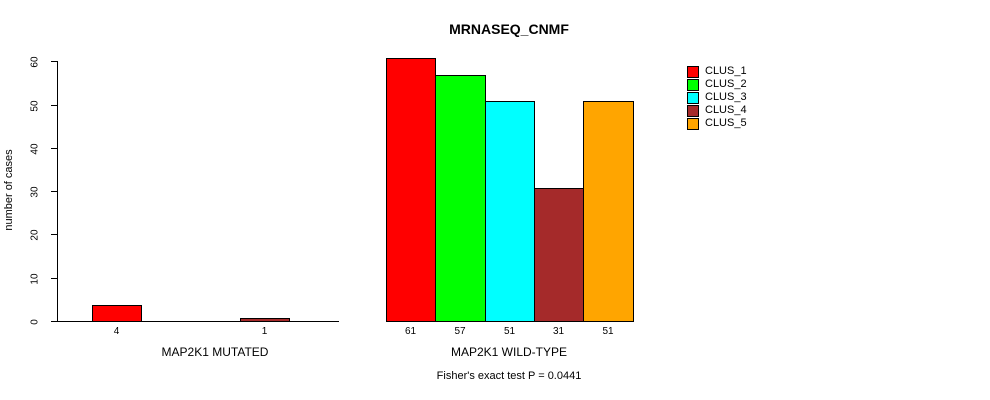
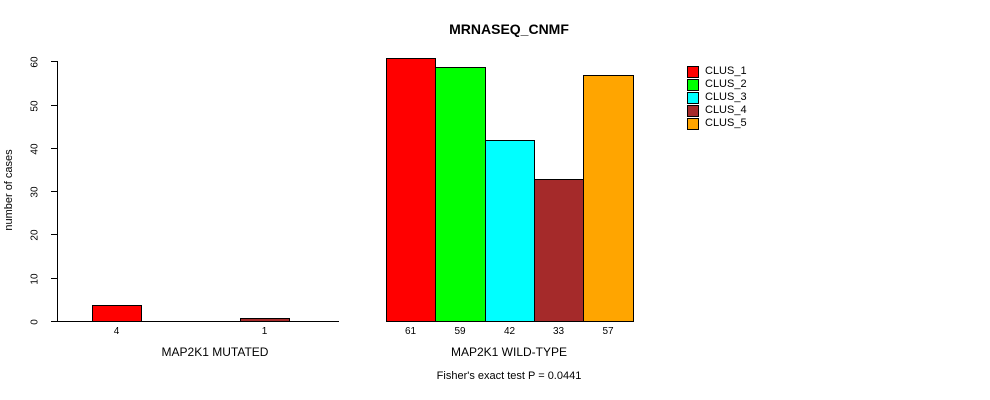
CLUS_2/MAP2K1 WILD-TYPE: 57 -> 59
CLUS_3/MAP2K1 WILD-TYPE: 51 -> 42
CLUS_4/MAP2K1 WILD-TYPE: 31 -> 33
CLUS_5/MAP2K1 WILD-TYPE: 51 -> 57
